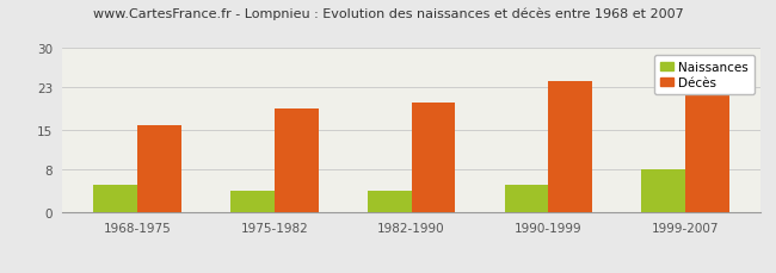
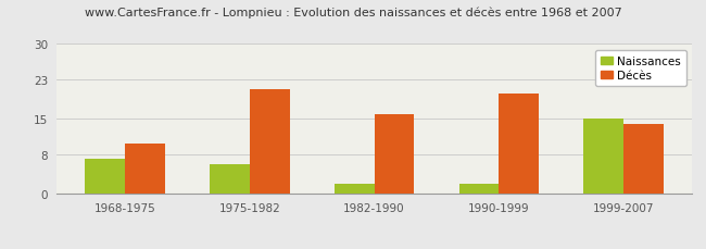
Naissances/1968-1975: 5 -> 7
Décès/1968-1975: 16 -> 10
Naissances/1975-1982: 4 -> 6
Décès/1975-1982: 19 -> 21
Naissances/1982-1990: 4 -> 2
Décès/1982-1990: 20 -> 16
Naissances/1990-1999: 5 -> 2
Décès/1990-1999: 24 -> 20
Naissances/1999-2007: 8 -> 15
Décès/1999-2007: 22 -> 14
